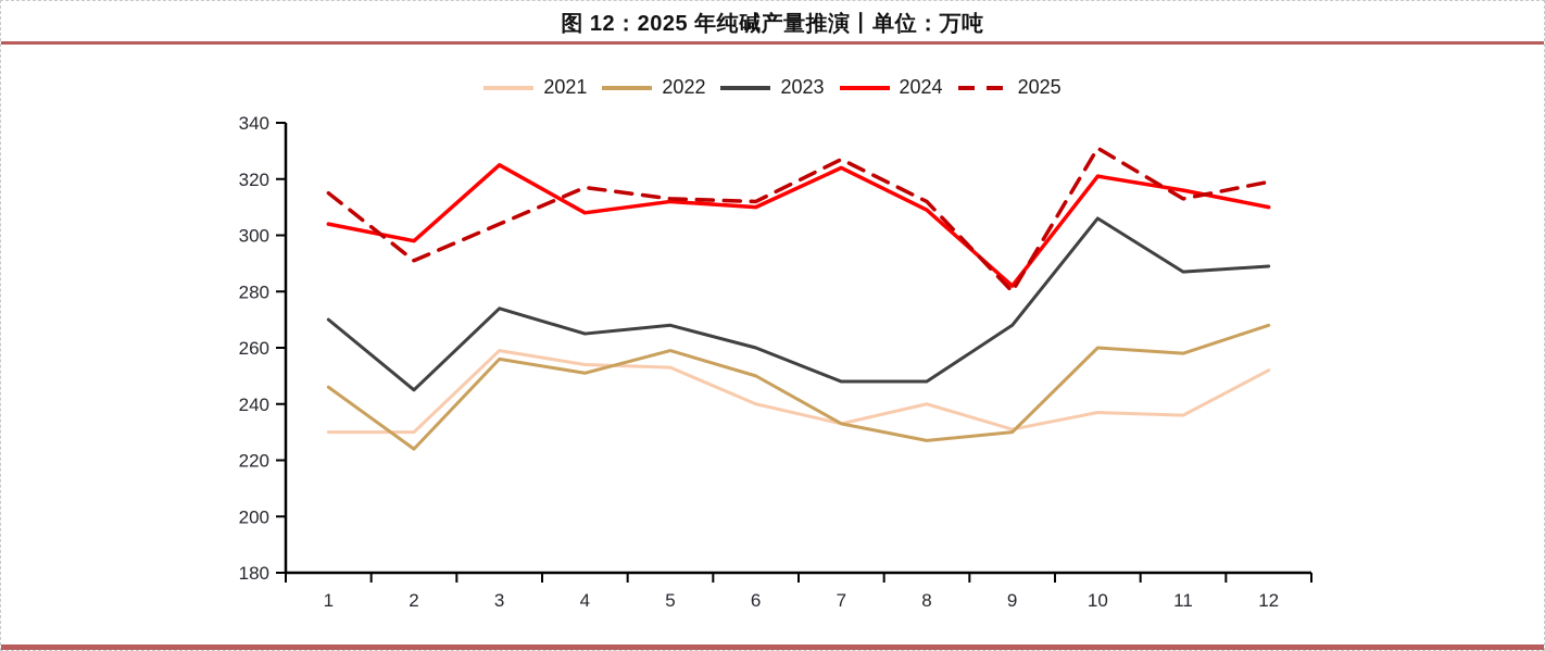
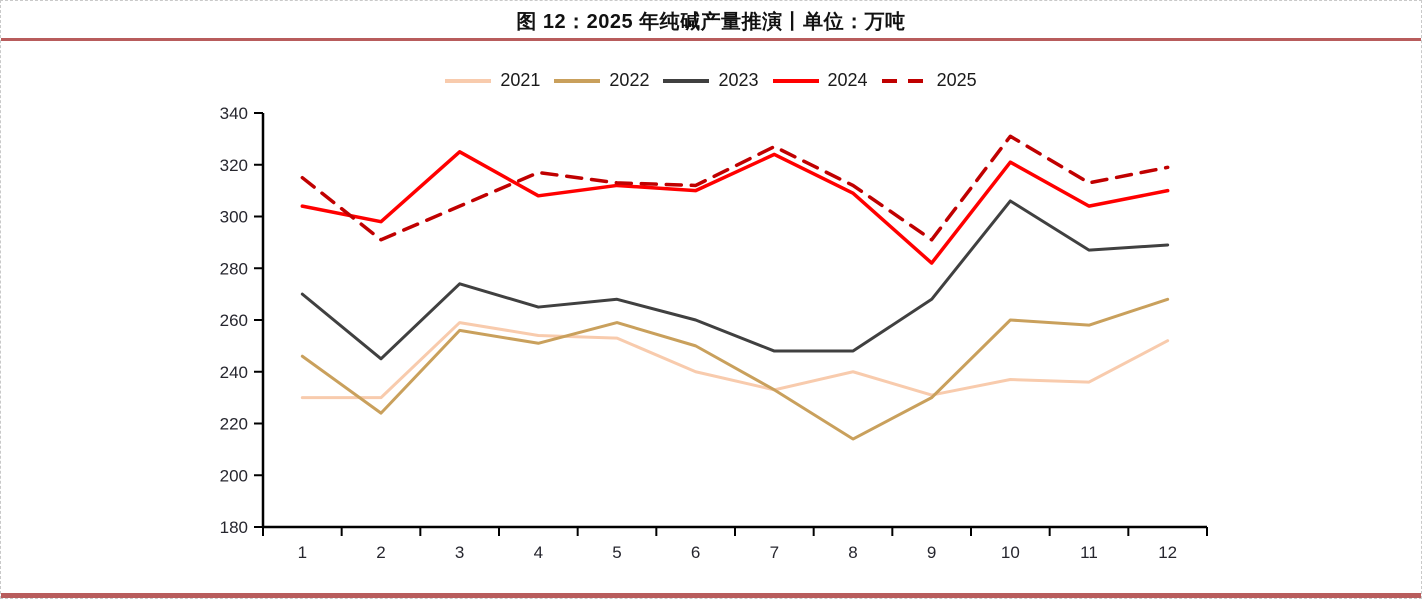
2022/8: 227 -> 214
2025/9: 280 -> 291
2024/11: 316 -> 304
